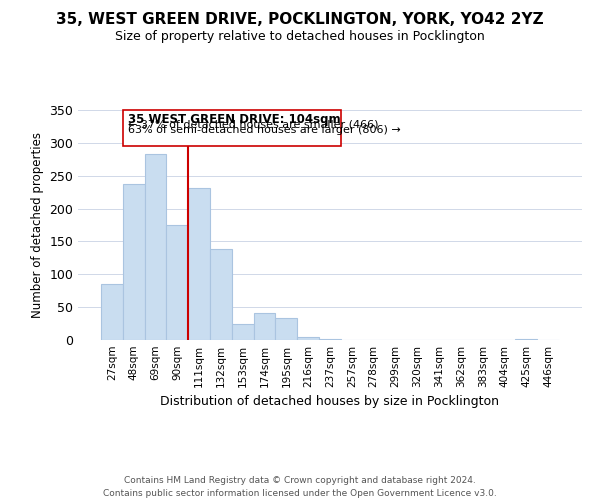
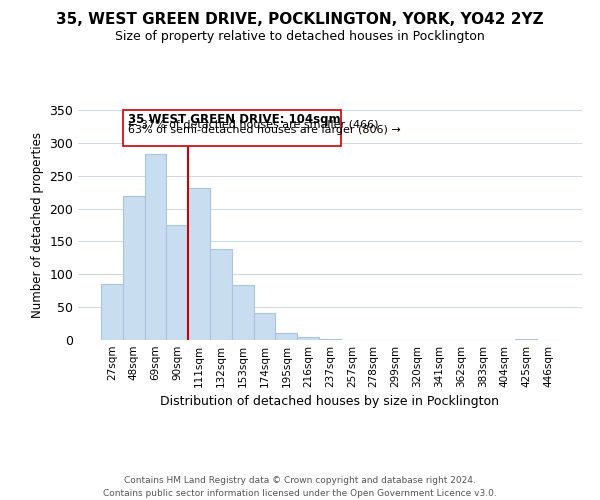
48sqm: 238 -> 219
153sqm: 24 -> 84
195sqm: 34 -> 11
